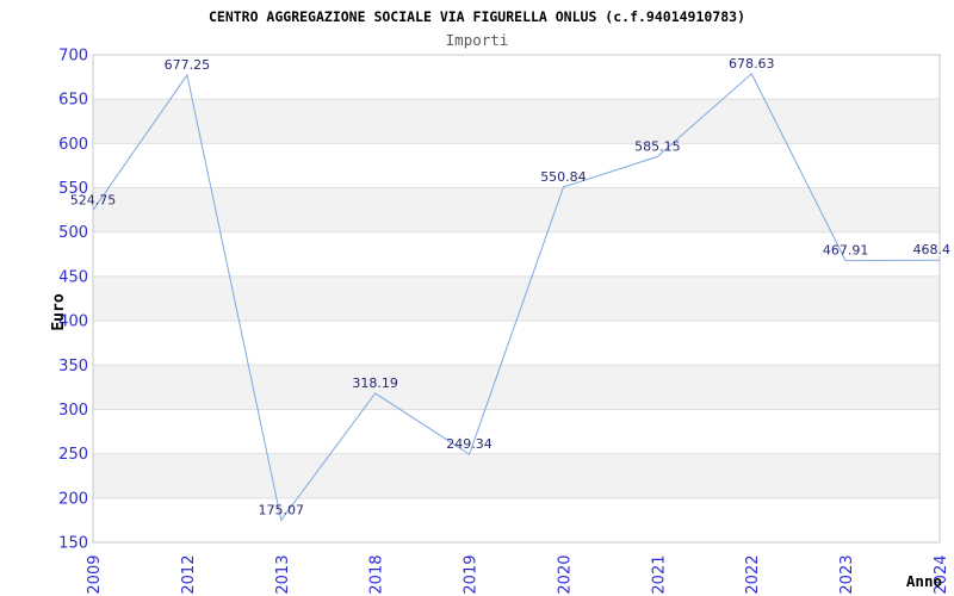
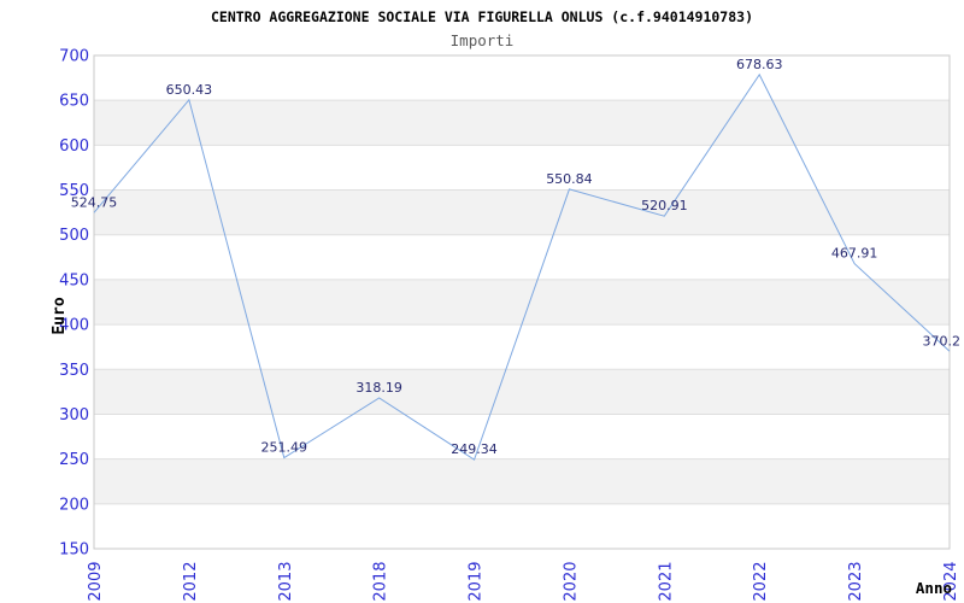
2012: 677.25 -> 650.43
2013: 175.07 -> 251.49
2021: 585.15 -> 520.91
2024: 468.4 -> 370.2
